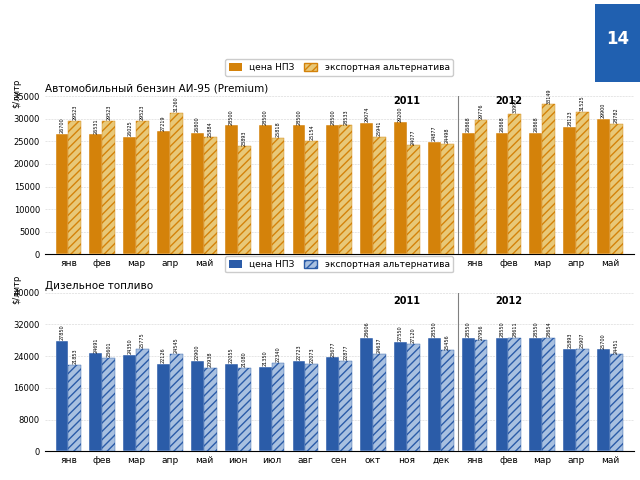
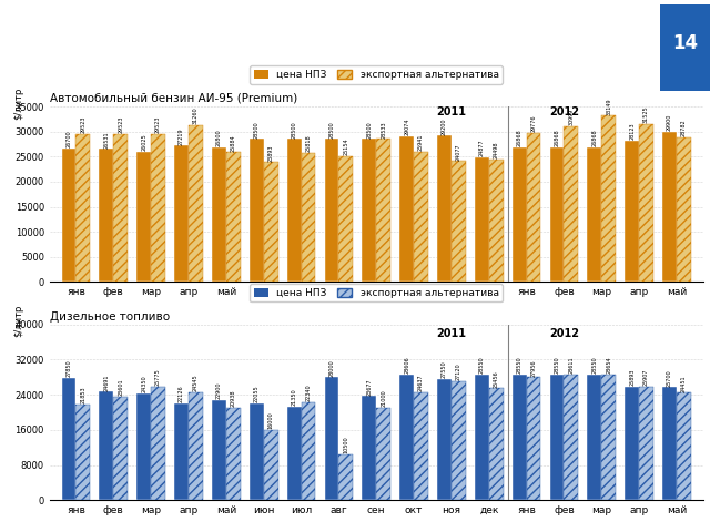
Дизельное топливо/экспортная альтернатива/июн: 21100 -> 16000
Дизельное топливо/цена НПЗ/авг: 22700 -> 28000
Дизельное топливо/экспортная альтернатива/авг: 22100 -> 10500
Дизельное топливо/экспортная альтернатива/сен: 22900 -> 21000
